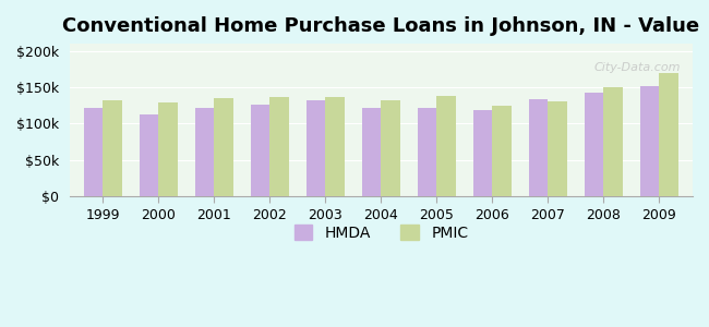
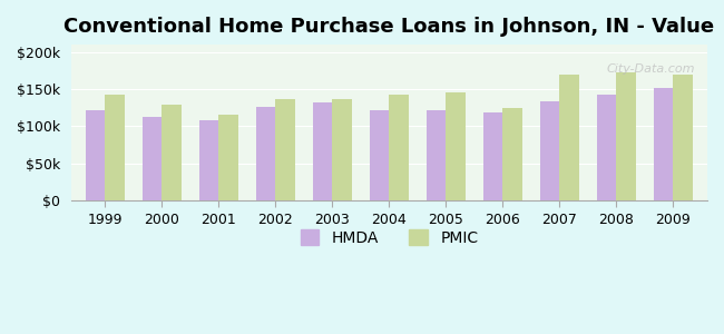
PMIC/1999: $132k -> $142k
HMDA/2001: $122k -> $108k
PMIC/2001: $135k -> $116k
PMIC/2004: $132k -> $142k
PMIC/2005: $138k -> $146k
PMIC/2007: $131k -> $170k
PMIC/2008: $150k -> $172k
